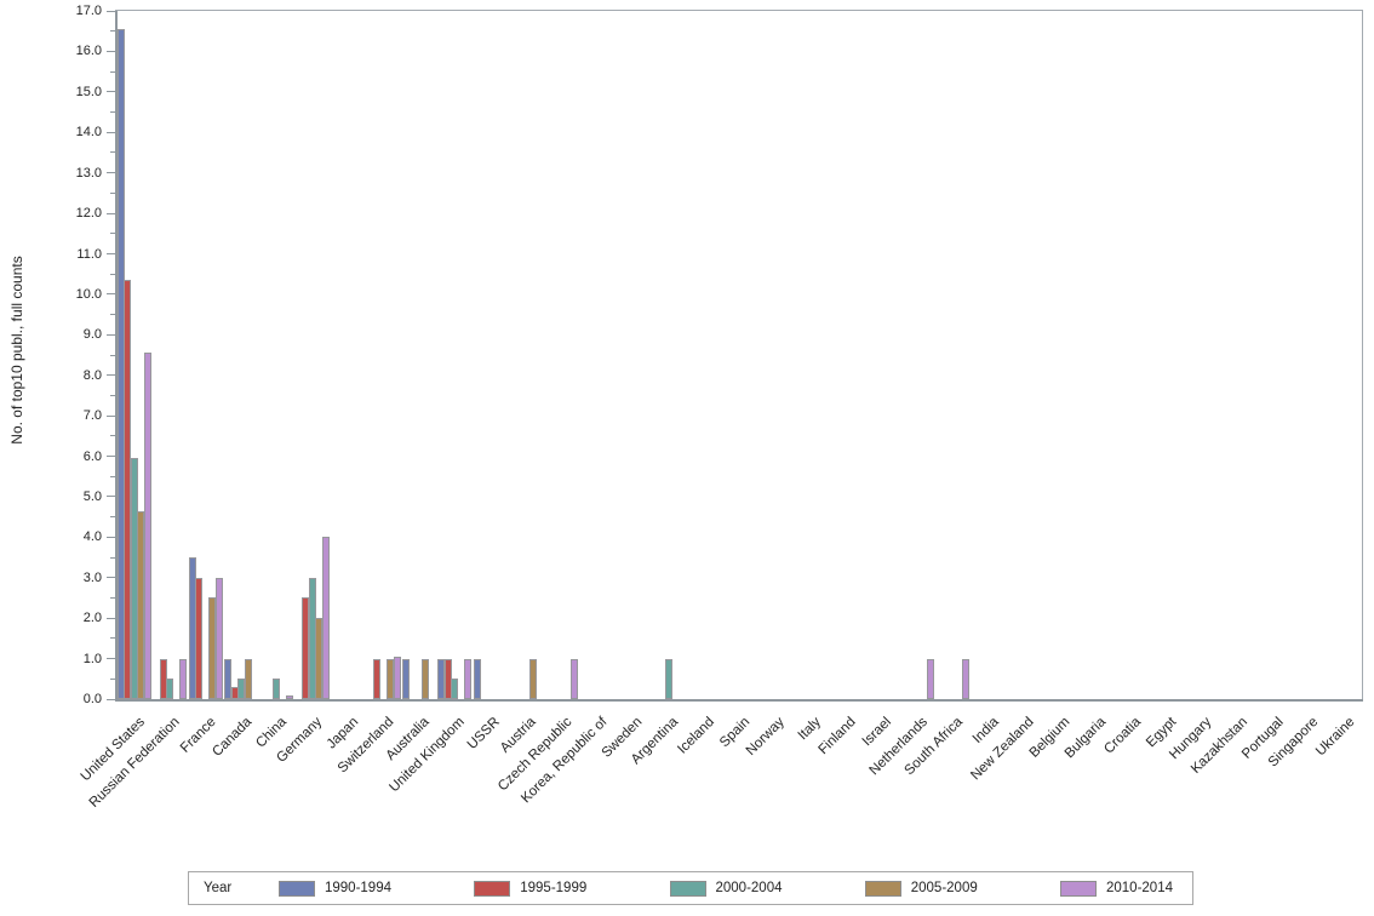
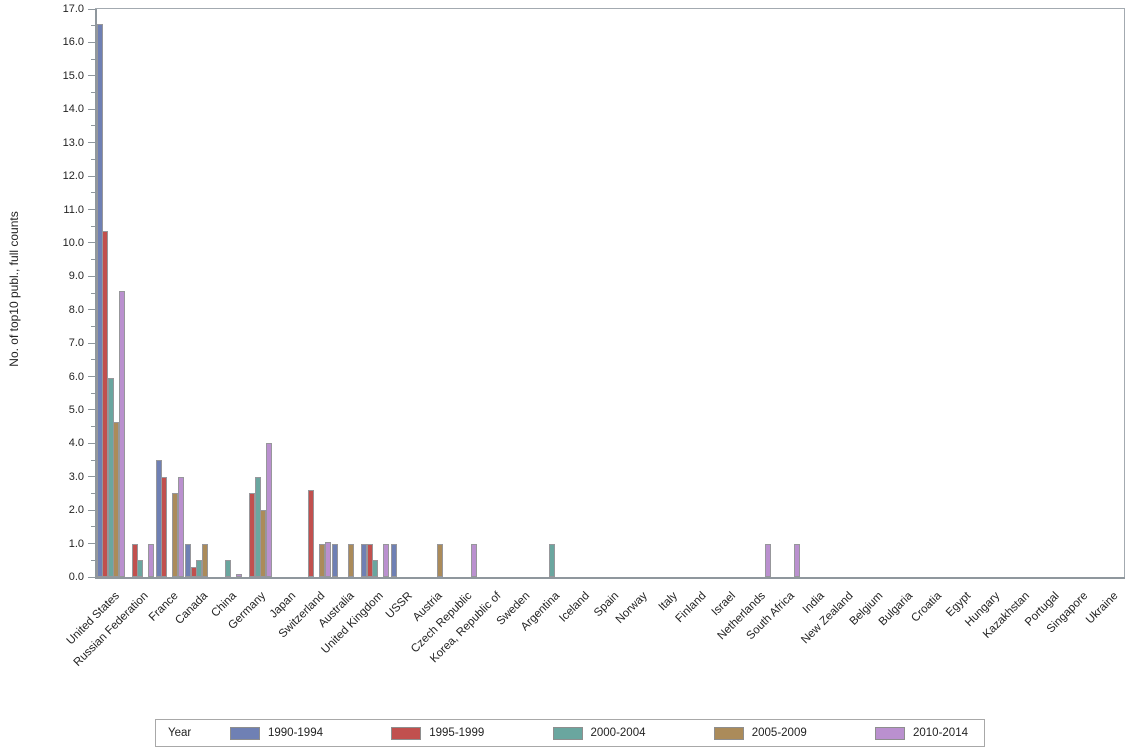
1995-1999/Switzerland: 1.0 -> 2.6
